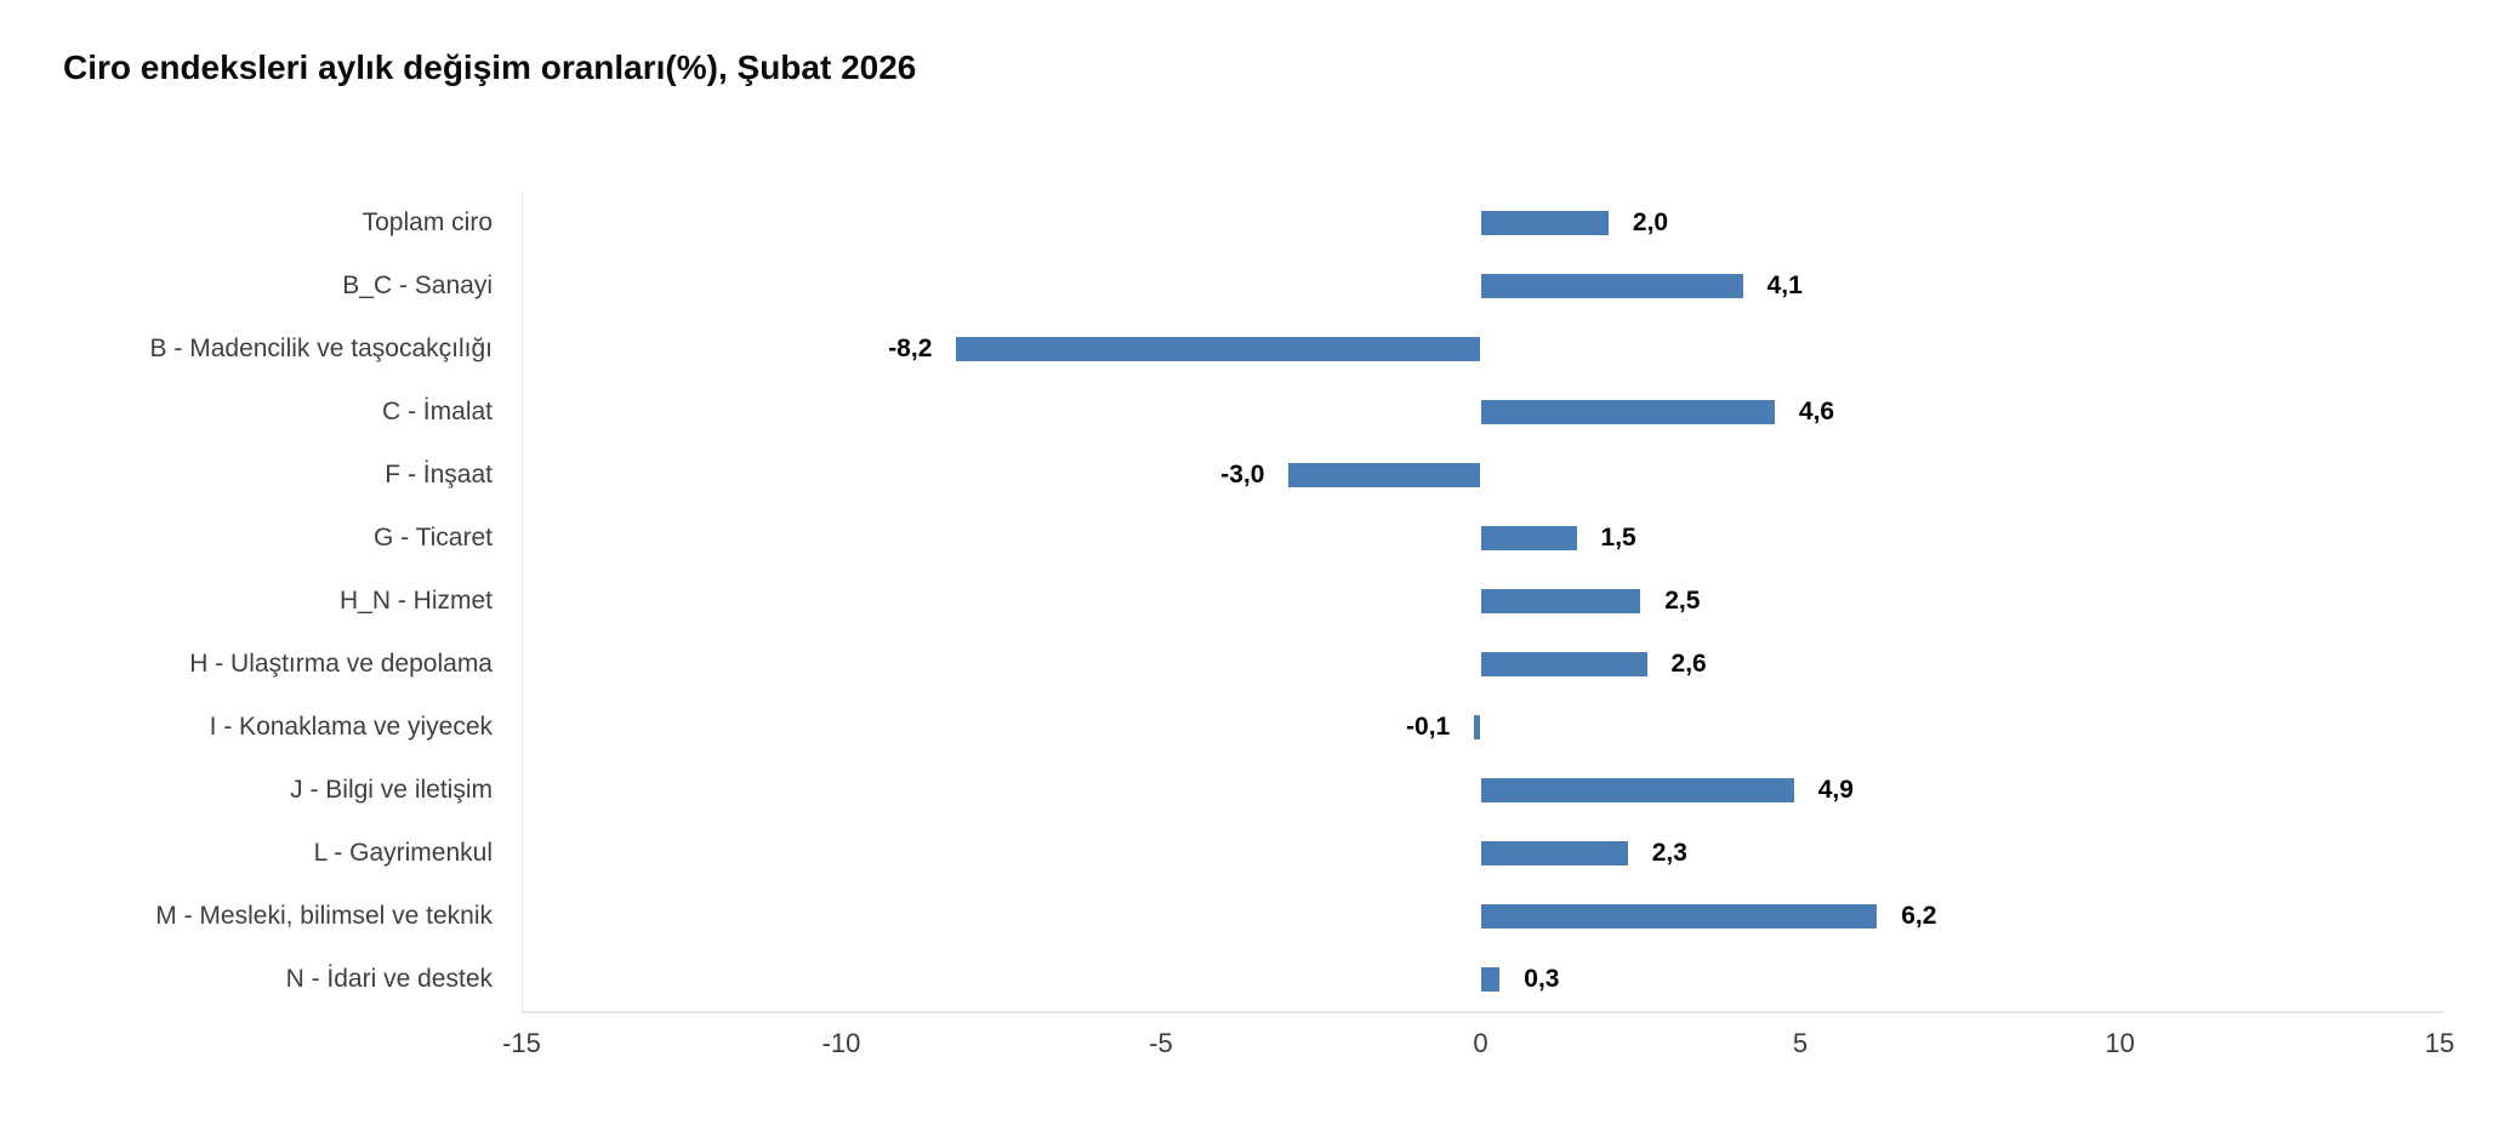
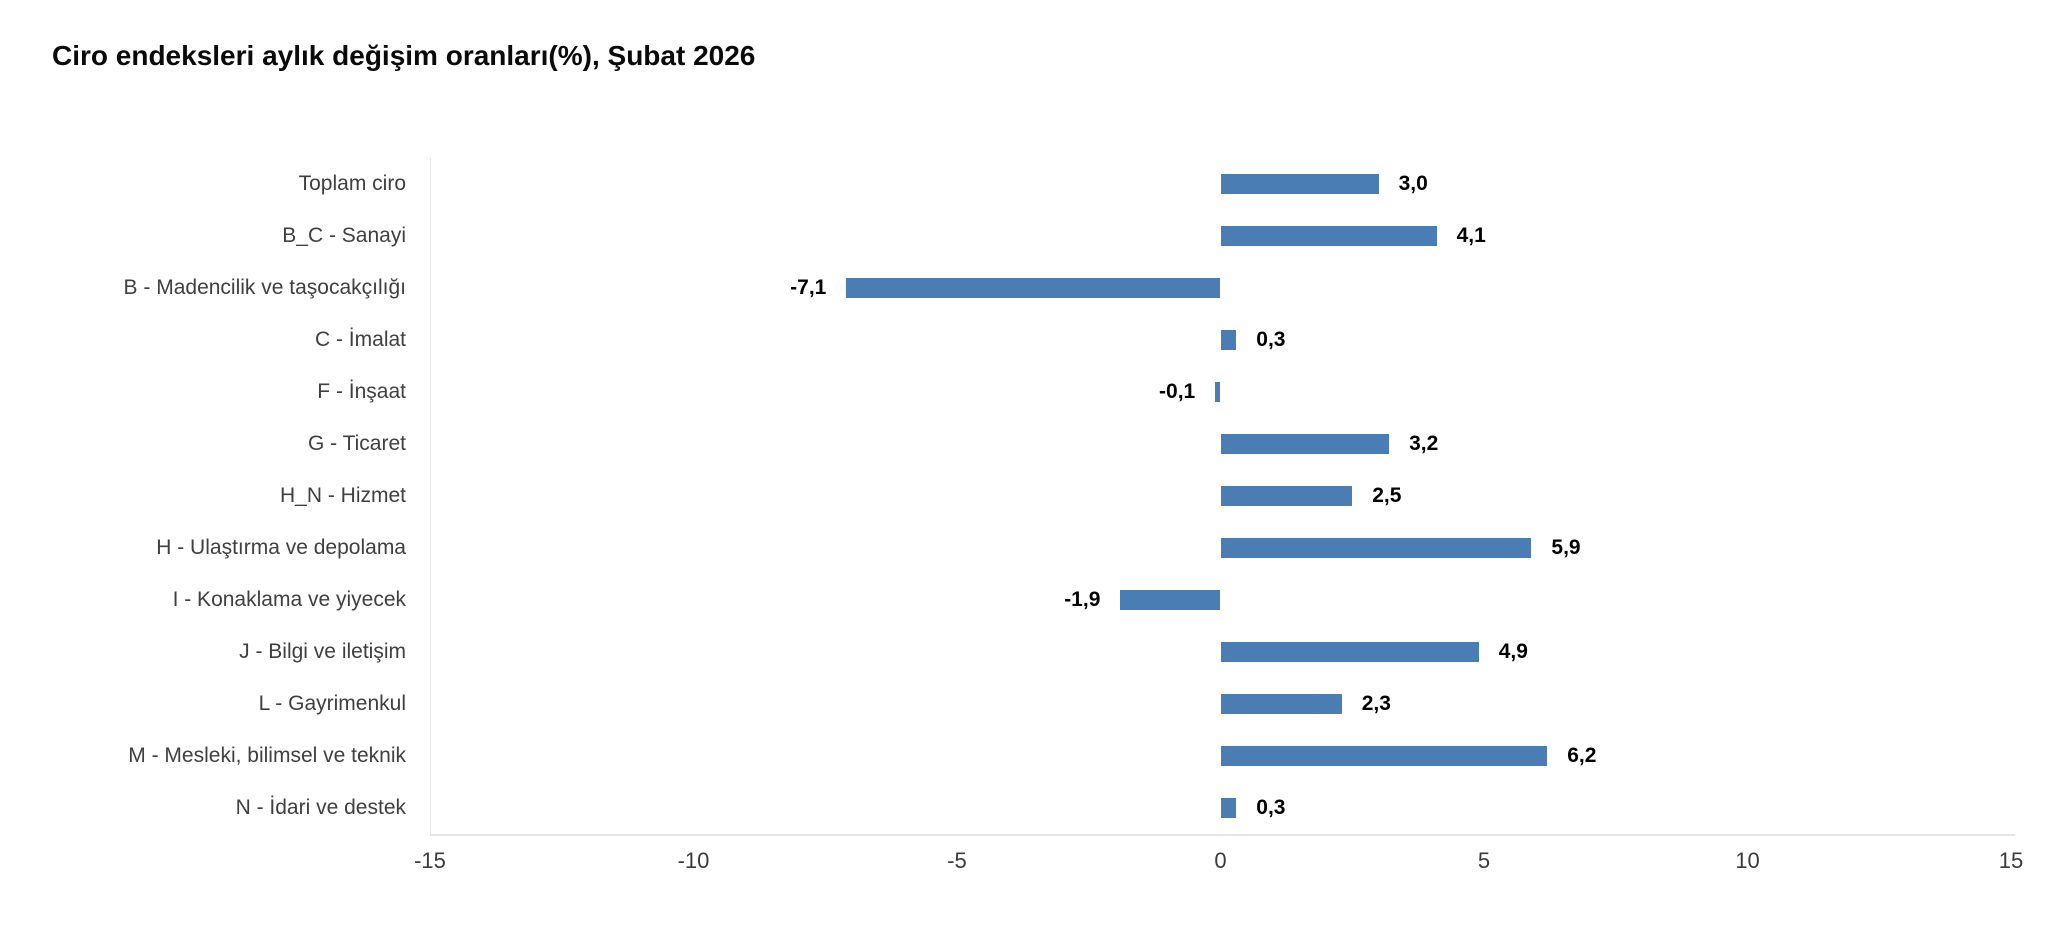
Toplam ciro: 2,0 -> 3,0
B - Madencilik ve taşocakçılığı: -8,2 -> -7,1
C - İmalat: 4,6 -> 0,3
F - İnşaat: -3,0 -> -0,1
G - Ticaret: 1,5 -> 3,2
H - Ulaştırma ve depolama: 2,6 -> 5,9
I - Konaklama ve yiyecek: -0,1 -> -1,9
